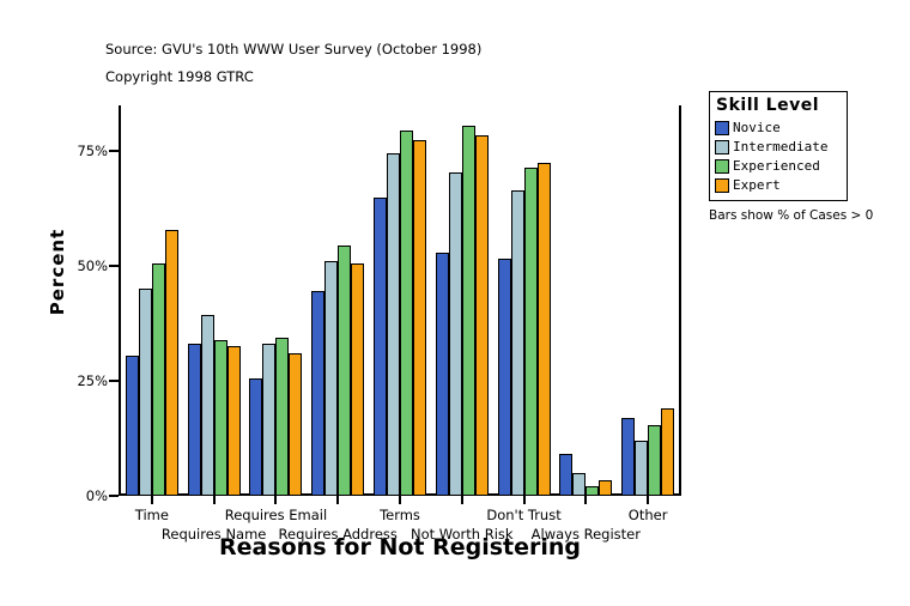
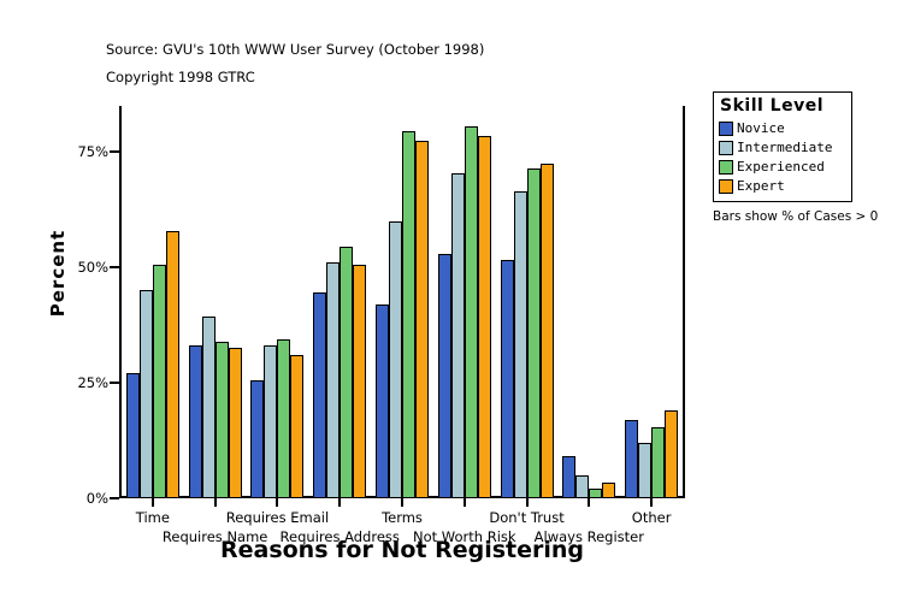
Novice/Time: 30% -> 27%
Novice/Terms: 65% -> 42%
Intermediate/Terms: 74% -> 60%
